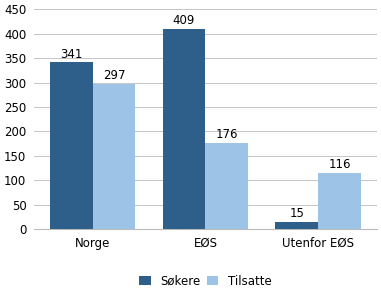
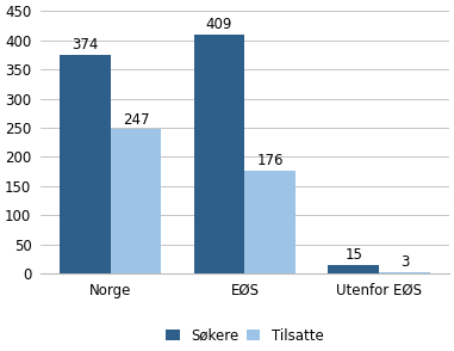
Søkere/Norge: 341 -> 374
Tilsatte/Norge: 297 -> 247
Tilsatte/Utenfor EØS: 116 -> 3
